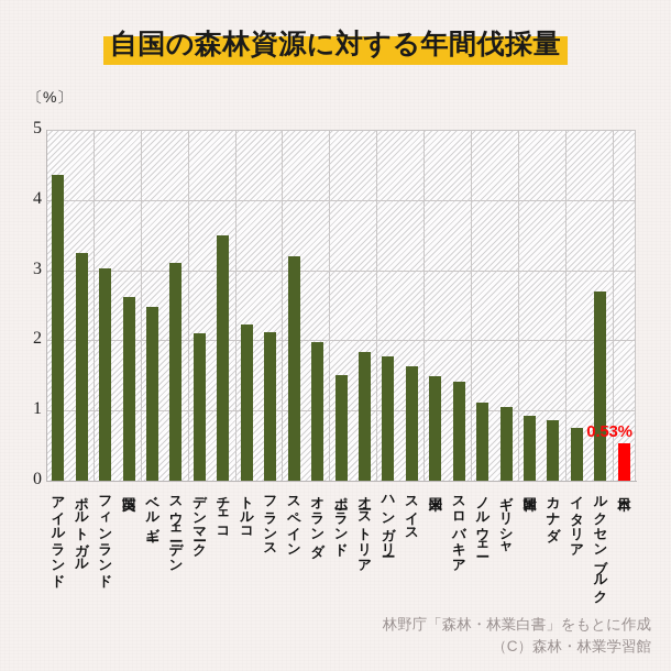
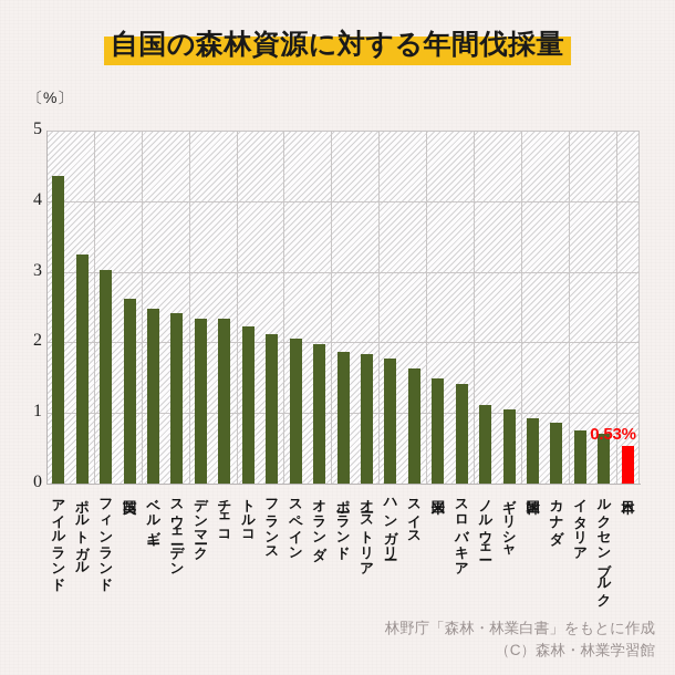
スウェーデン: 3.1 -> 2.4
デンマーク: 2.1 -> 2.3
チェコ: 3.5 -> 2.3
スペイン: 3.2 -> 2.0
ポーランド: 1.5 -> 1.9
ルクセンブルク: 2.7 -> 0.7
